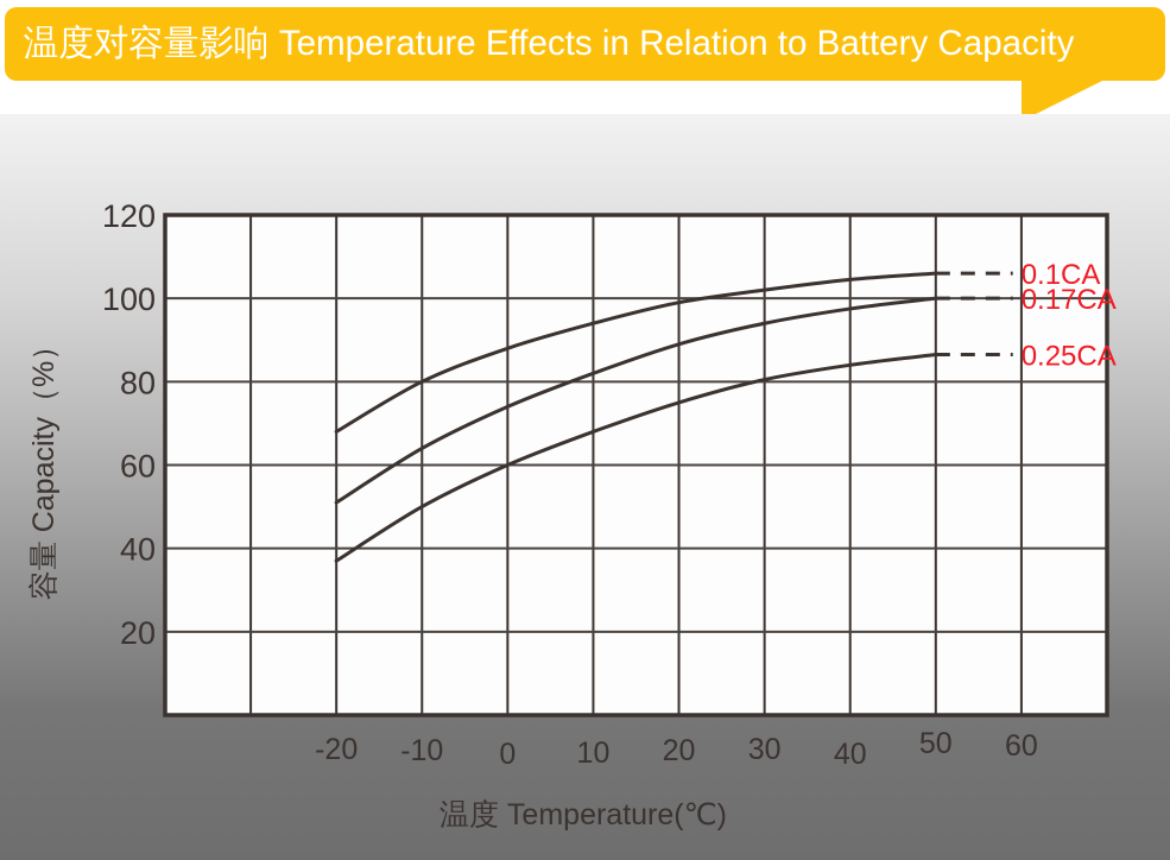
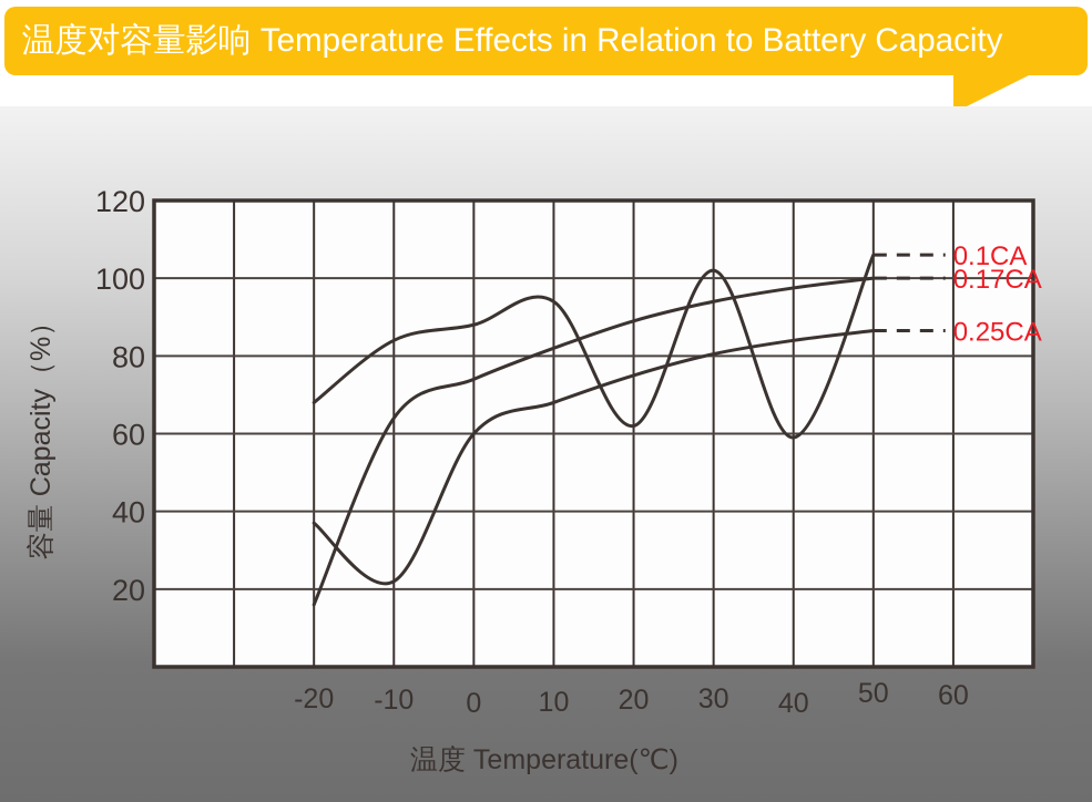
0.17CA/-20: 51 -> 16
0.1CA/-10: 80 -> 84
0.25CA/-10: 50 -> 22
0.1CA/20: 99 -> 62
0.1CA/40: 104 -> 59
